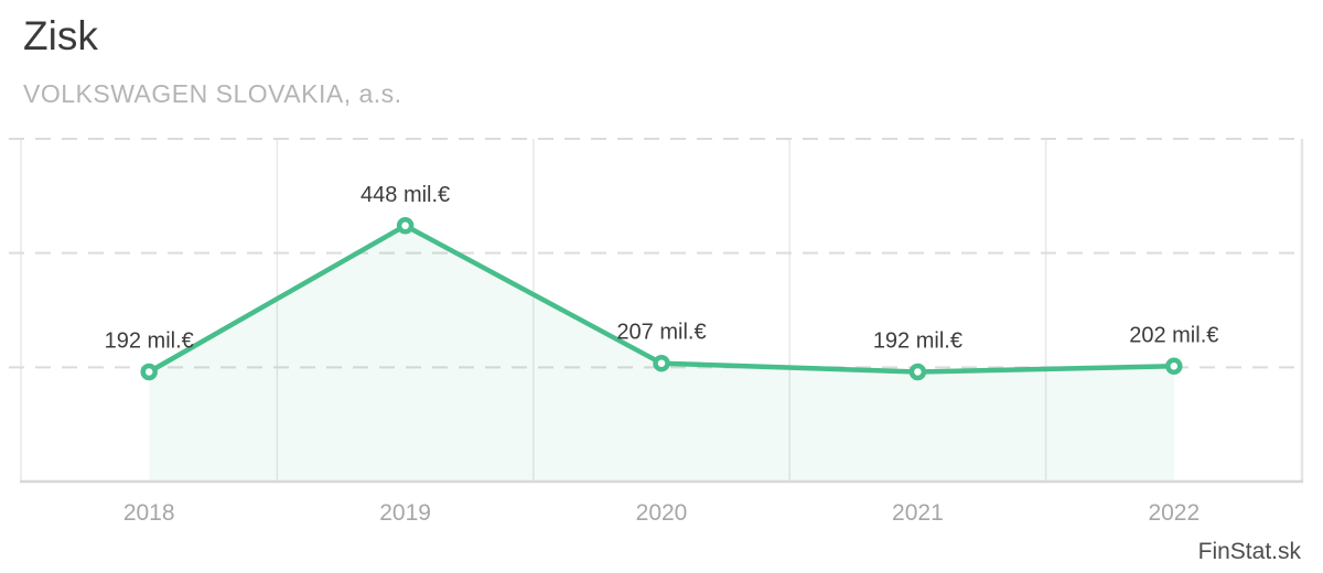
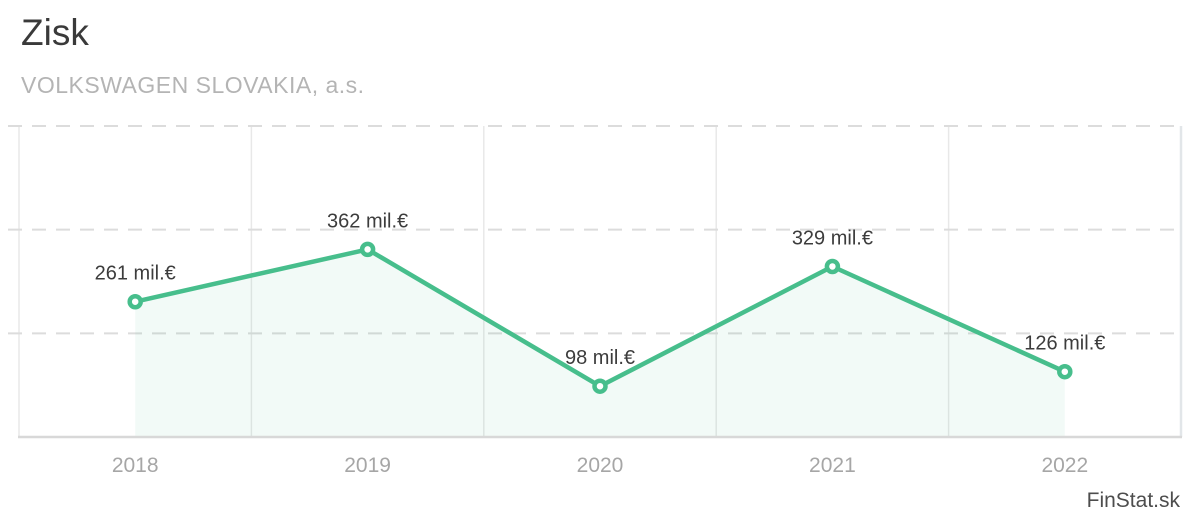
2018: 192 -> 261
2019: 448 -> 362
2020: 207 -> 98
2021: 192 -> 329
2022: 202 -> 126
